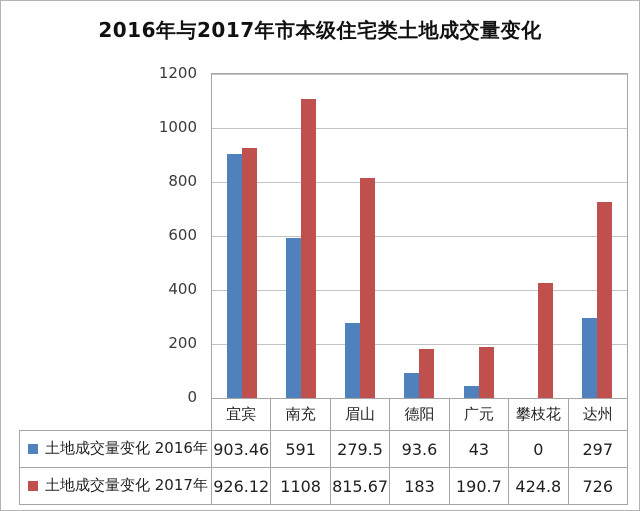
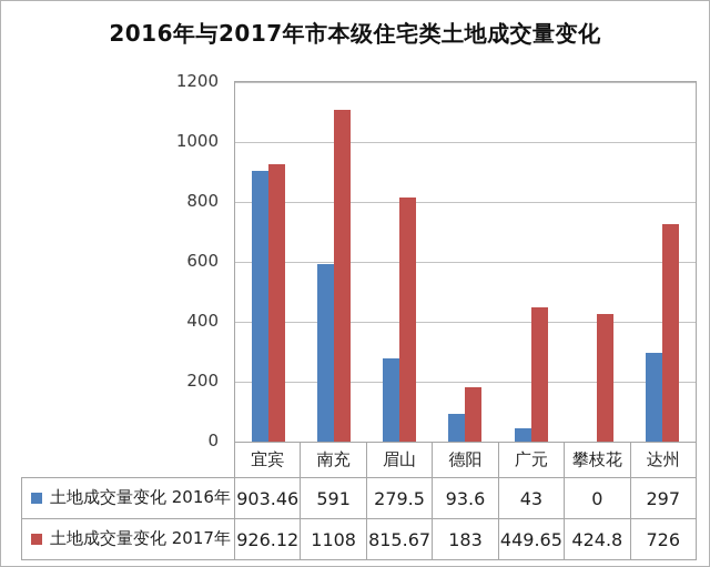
土地成交量变化 2017年/广元: 190.7 -> 449.65
